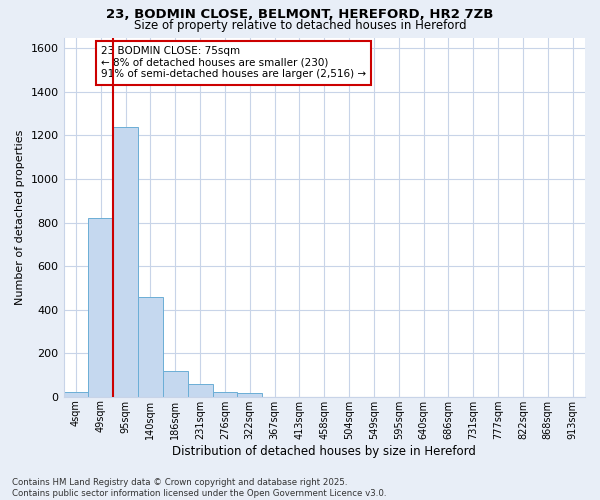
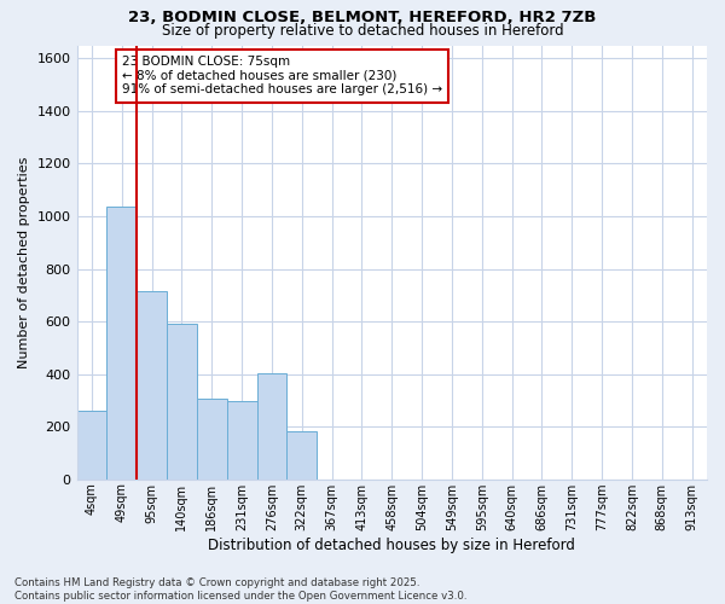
4sqm: 20 -> 260
49sqm: 820 -> 1035
95sqm: 1240 -> 715
140sqm: 460 -> 590
186sqm: 120 -> 305
231sqm: 60 -> 295
276sqm: 20 -> 405
322sqm: 15 -> 180
